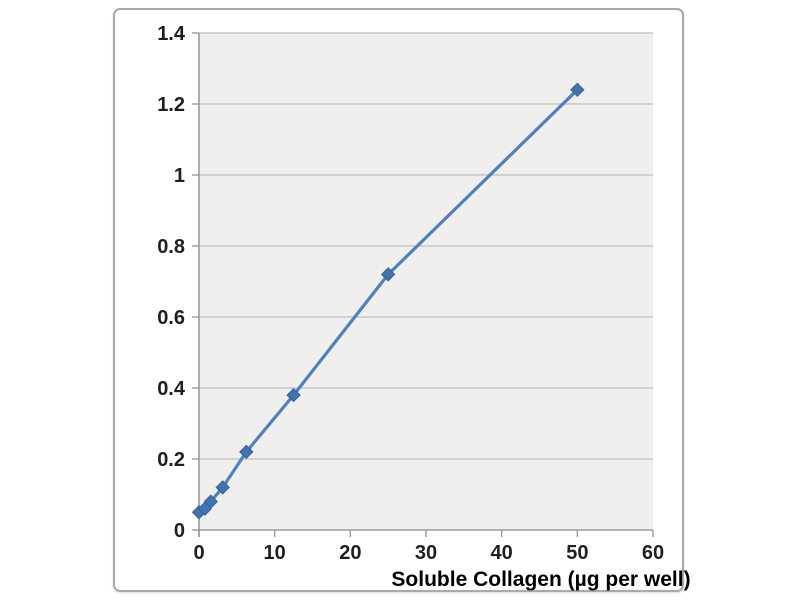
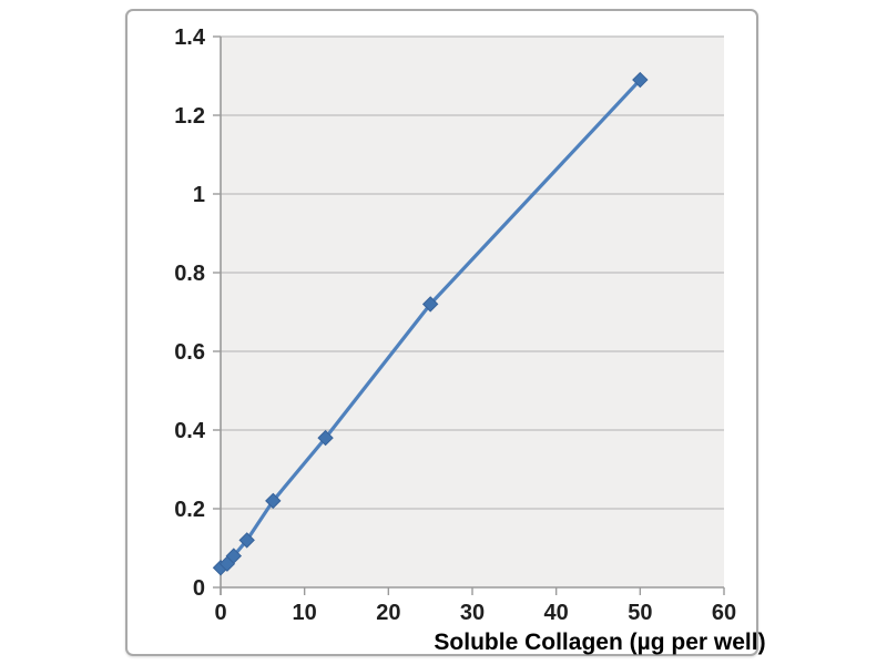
50: 1.24 -> 1.29
